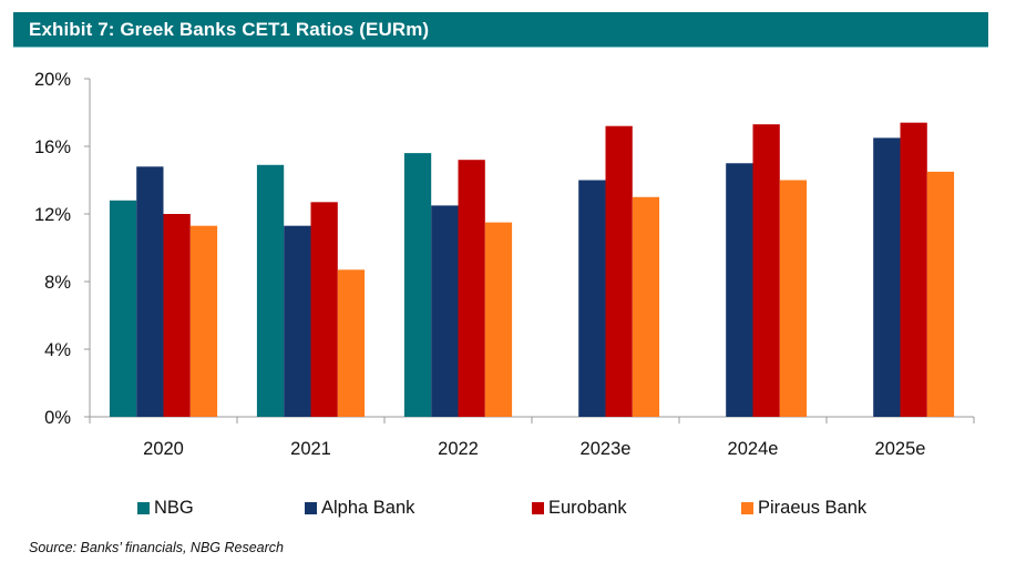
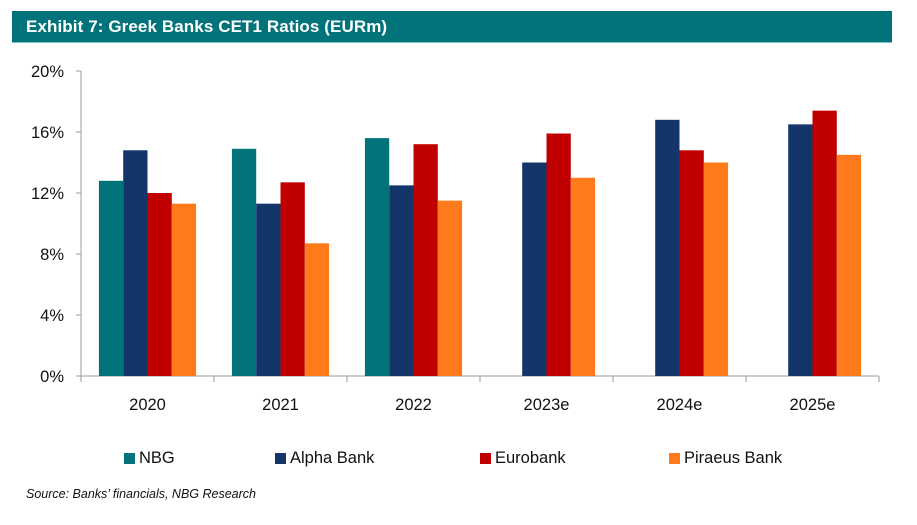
Eurobank/2023e: 17.2% -> 15.9%
Alpha Bank/2024e: 15.0% -> 16.8%
Eurobank/2024e: 17.3% -> 14.8%
